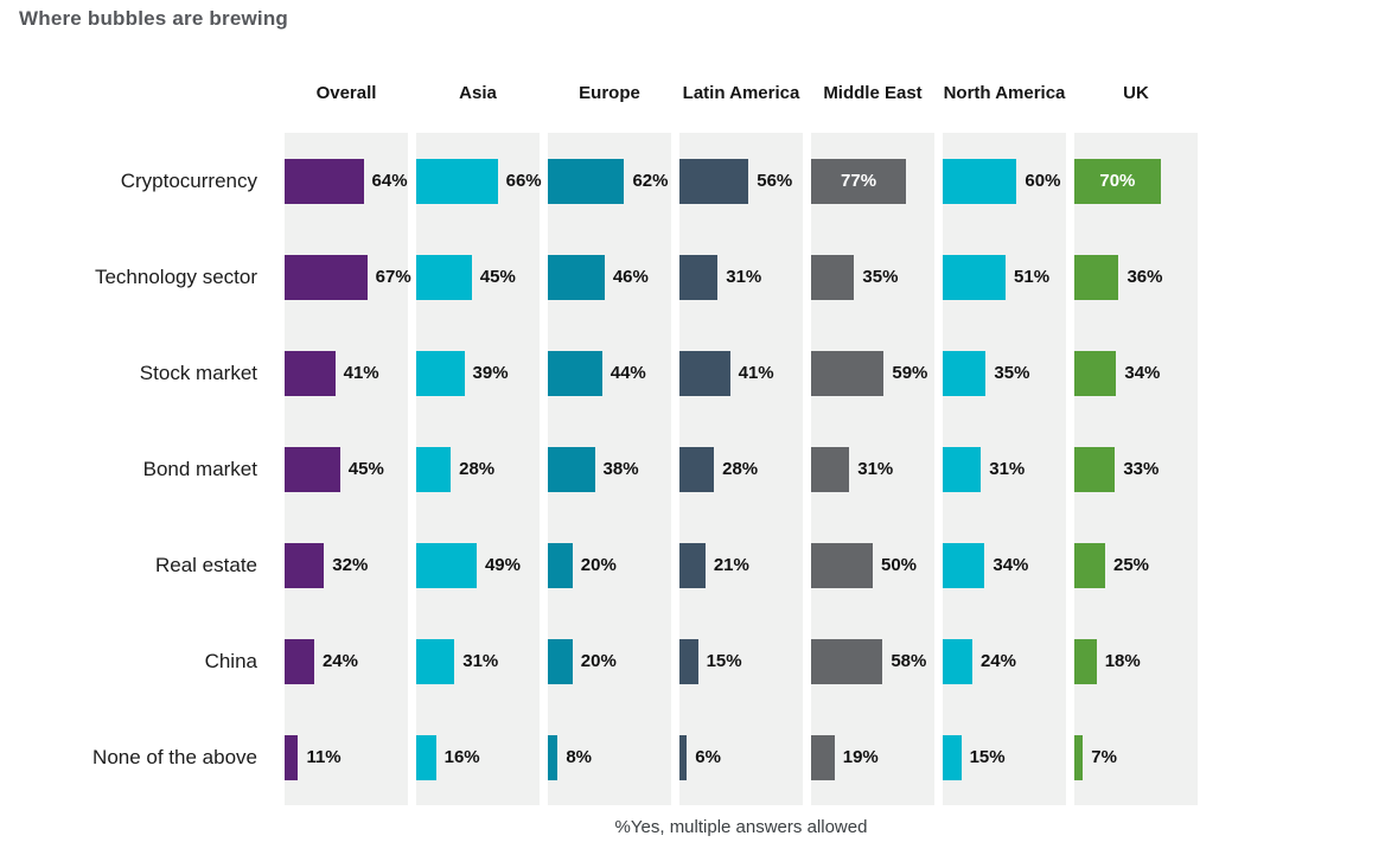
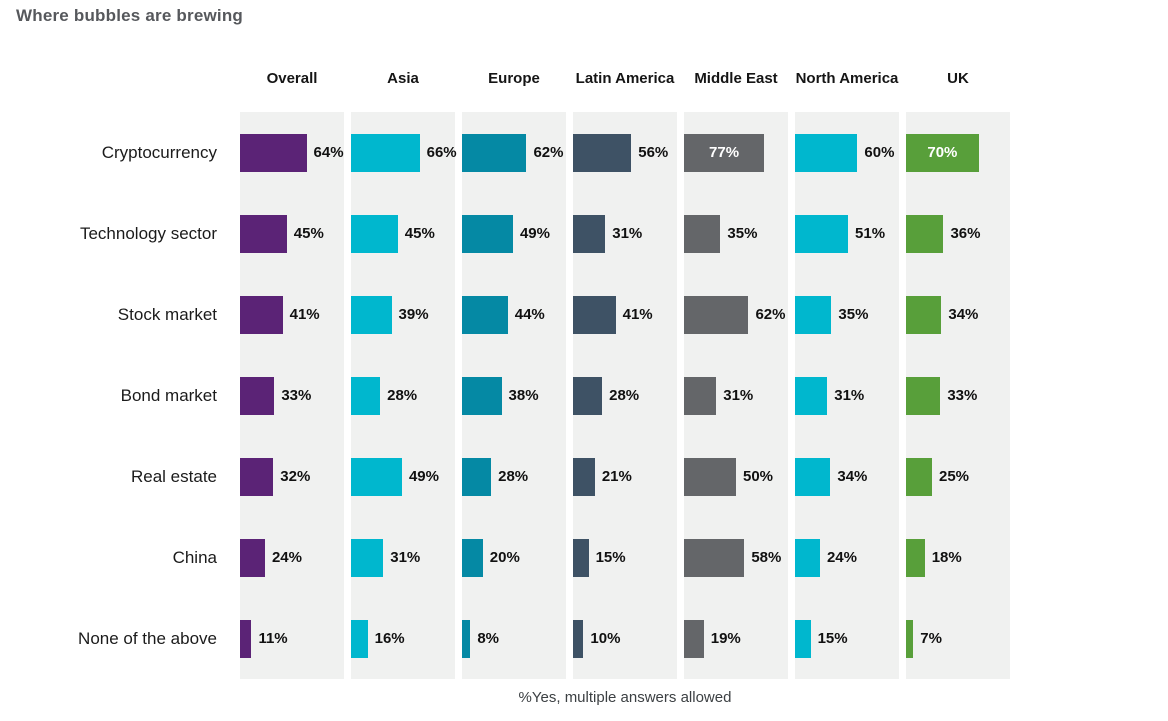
Overall/Technology sector: 67% -> 45%
Europe/Technology sector: 46% -> 49%
Middle East/Stock market: 59% -> 62%
Overall/Bond market: 45% -> 33%
Europe/Real estate: 20% -> 28%
Latin America/None of the above: 6% -> 10%
